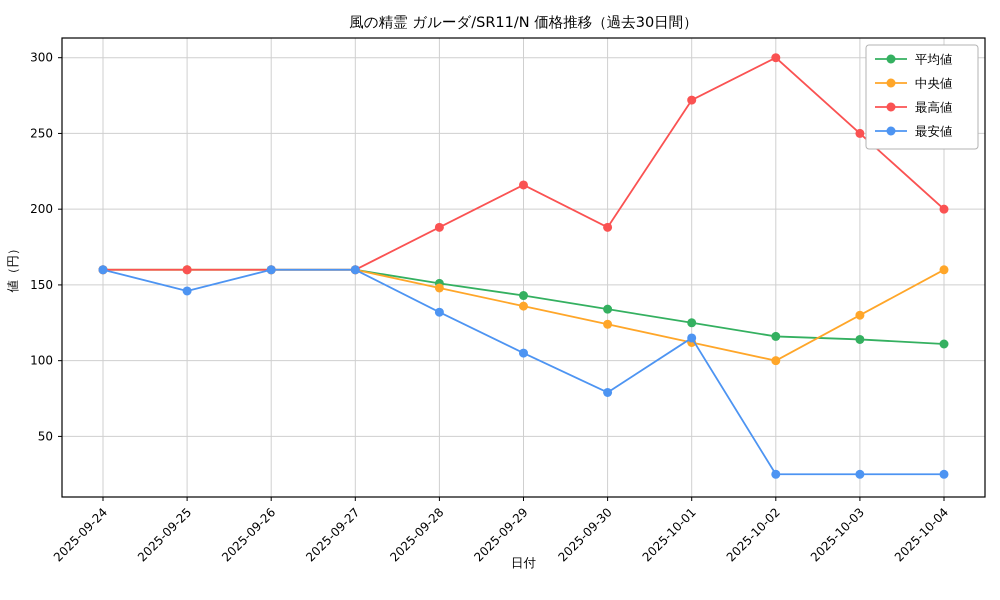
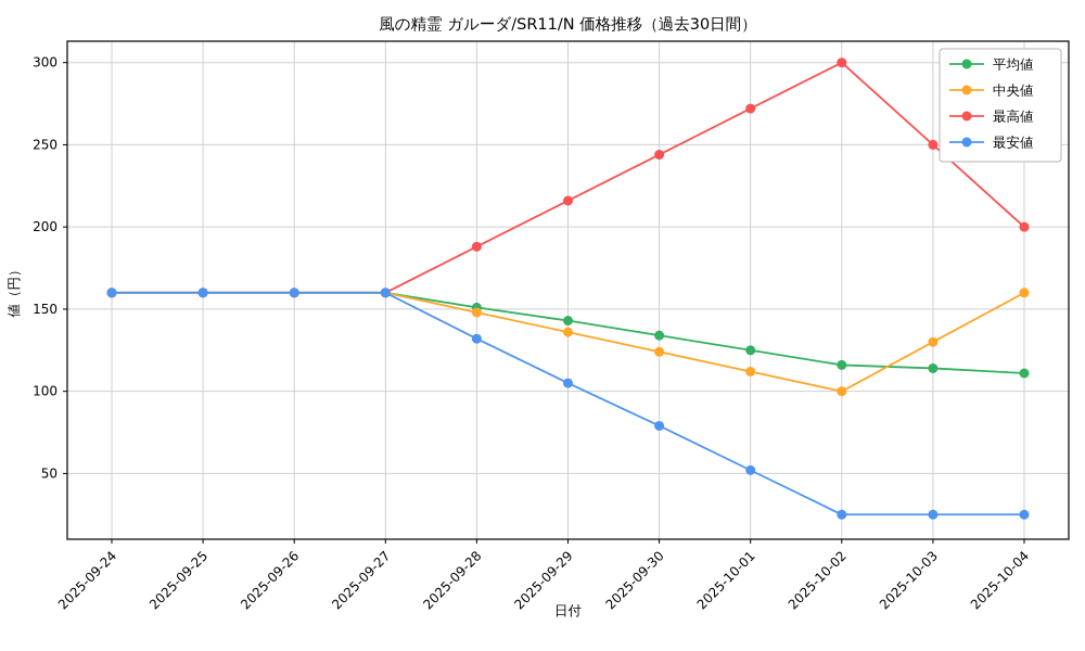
最安値/2025-09-25: 146 -> 160
最高値/2025-09-30: 188 -> 244
最安値/2025-10-01: 115 -> 52
